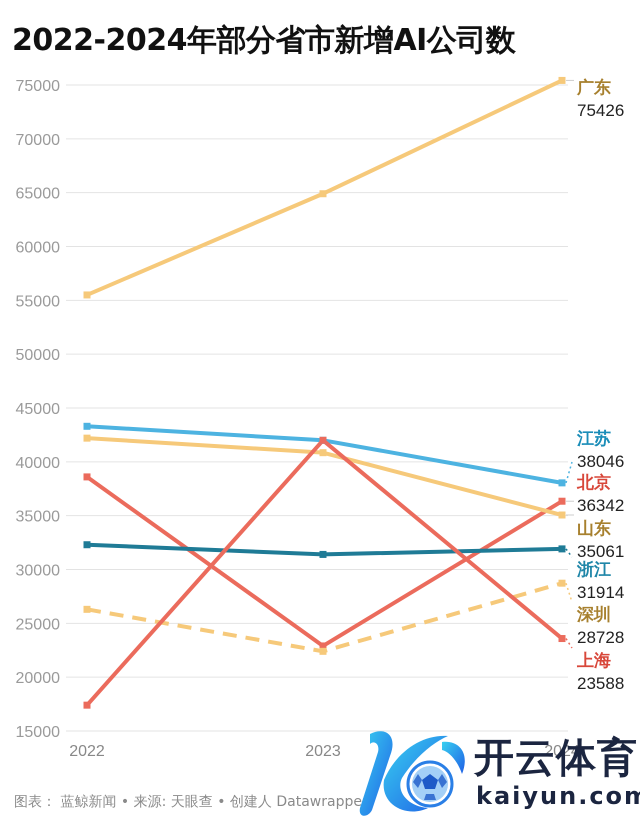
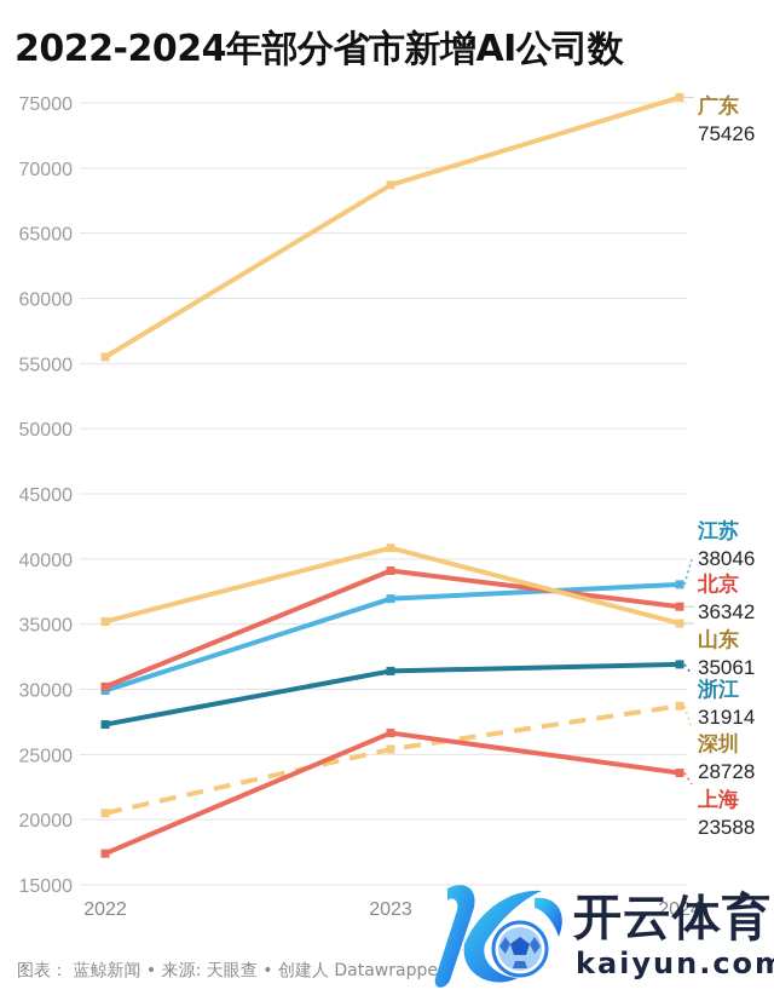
江苏/2022: 43300 -> 29900
北京/2022: 38600 -> 30200
山东/2022: 42200 -> 35200
浙江/2022: 32300 -> 27300
深圳/2022: 26300 -> 20500
广东/2023: 64900 -> 68700
江苏/2023: 42000 -> 37000
北京/2023: 22900 -> 39100
深圳/2023: 22400 -> 25400
上海/2023: 42000 -> 26600
